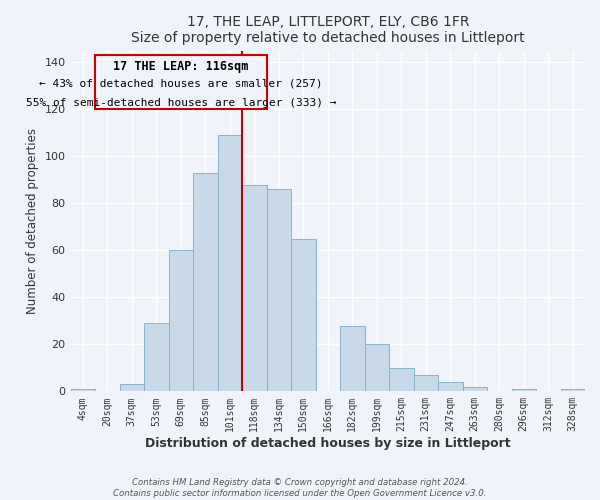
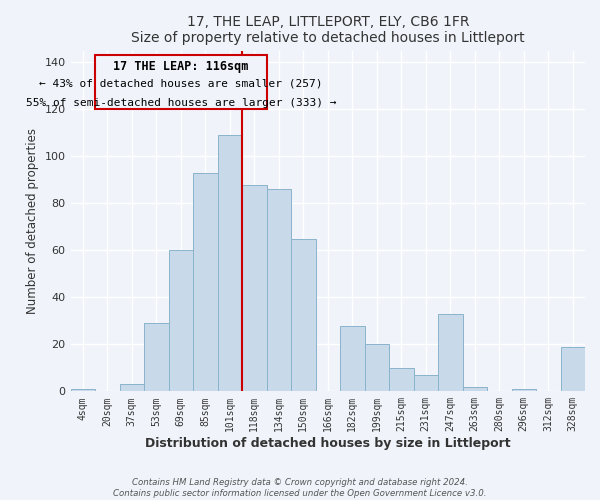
247sqm: 4 -> 33
328sqm: 1 -> 19
